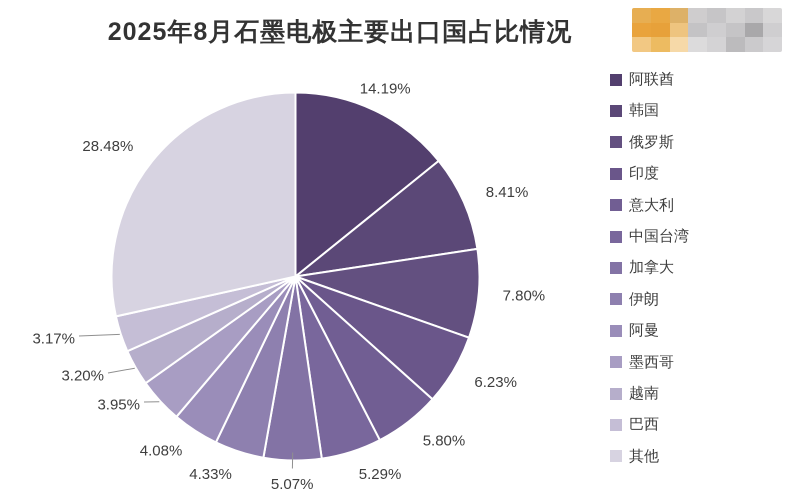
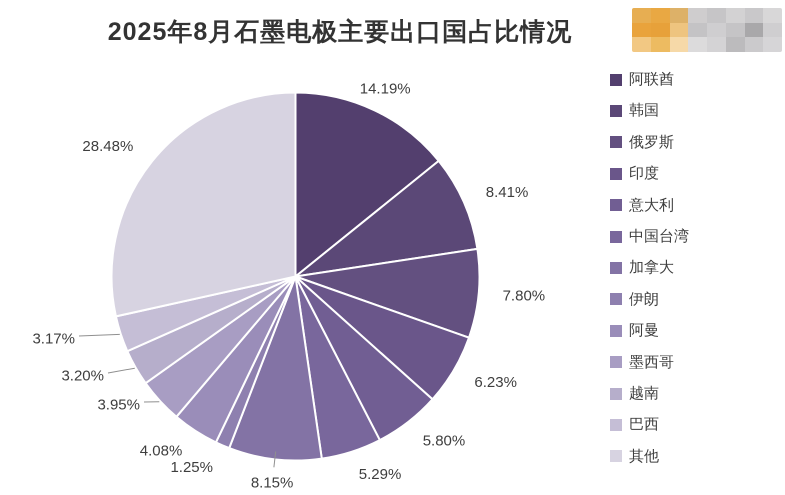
加拿大: 5.07% -> 8.15%
伊朗: 4.33% -> 1.25%
